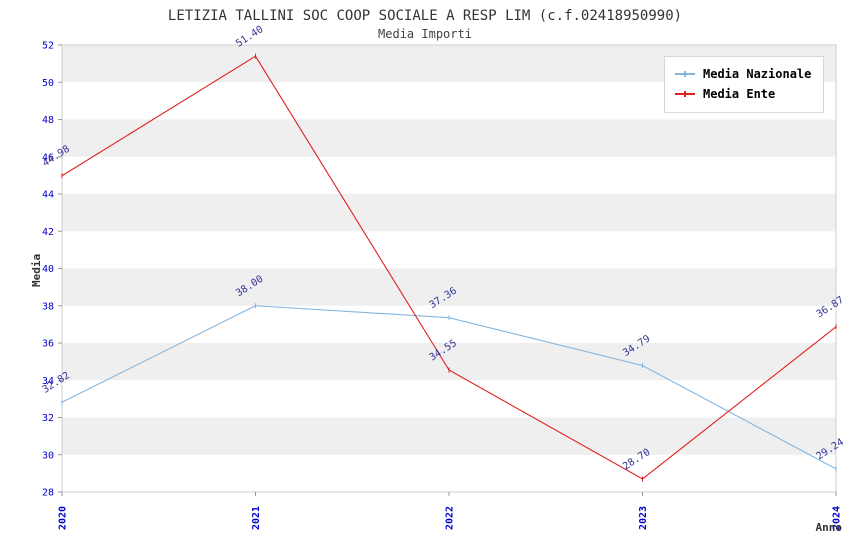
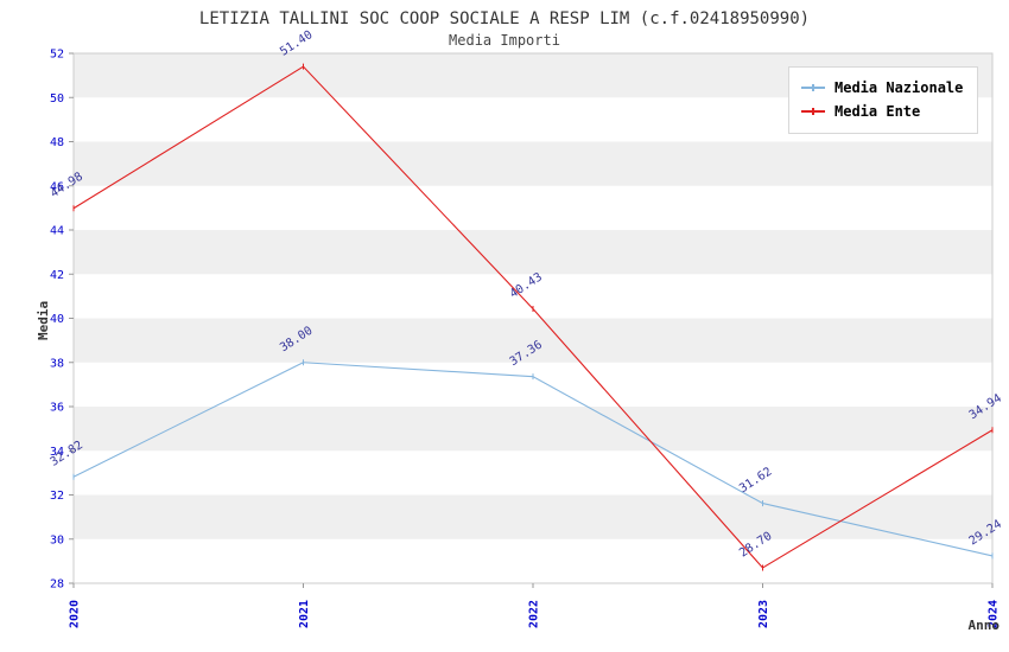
Media Ente/2022: 34.55 -> 40.43
Media Nazionale/2023: 34.79 -> 31.62
Media Ente/2024: 36.87 -> 34.94
